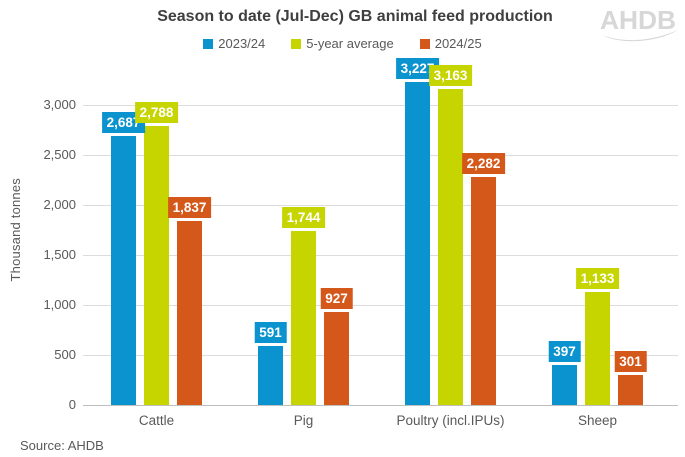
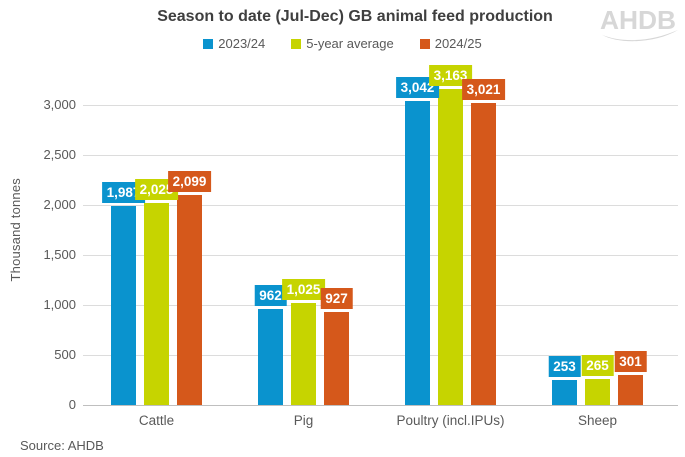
2023/24/Cattle: 2,687 -> 1,987
5-year average/Cattle: 2,788 -> 2,025
2024/25/Cattle: 1,837 -> 2,099
2023/24/Pig: 591 -> 962
5-year average/Pig: 1,744 -> 1,025
2023/24/Poultry (incl.IPUs): 3,227 -> 3,042
2024/25/Poultry (incl.IPUs): 2,282 -> 3,021
2023/24/Sheep: 397 -> 253
5-year average/Sheep: 1,133 -> 265
